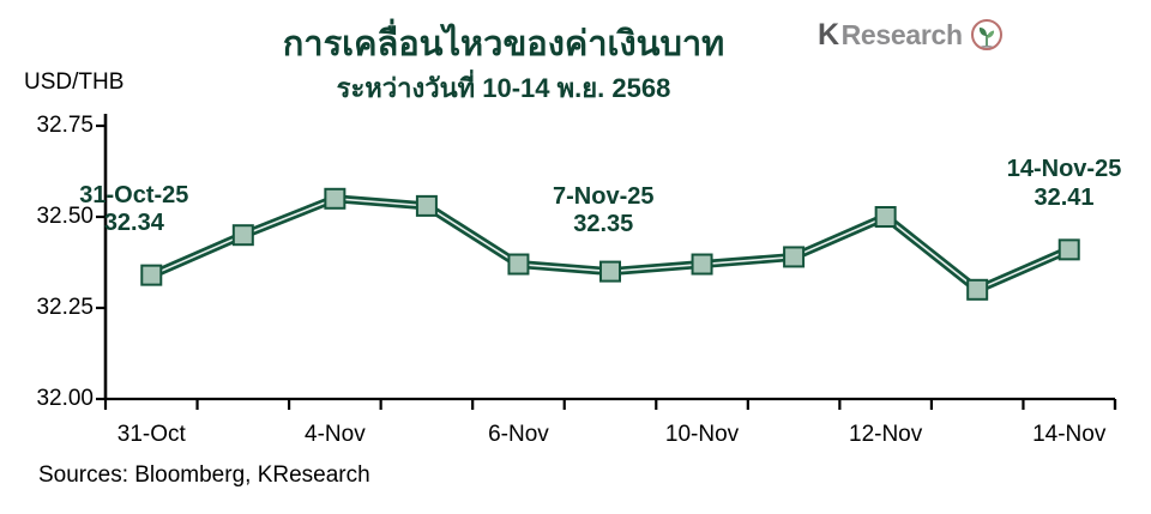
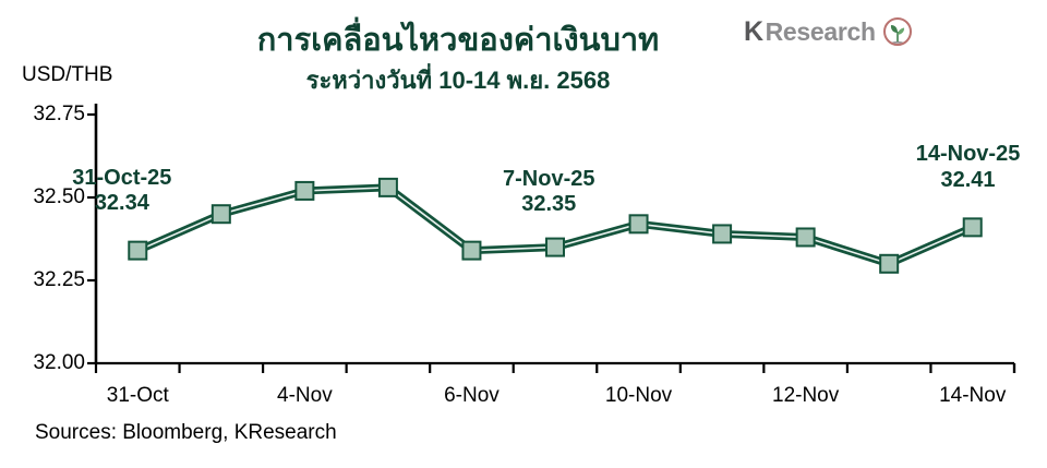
4-Nov: 32.55 -> 32.52
6-Nov: 32.37 -> 32.34
10-Nov: 32.37 -> 32.42
12-Nov: 32.50 -> 32.38
